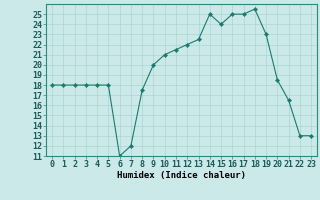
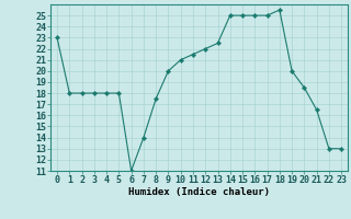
0: 18.0 -> 23.0
7: 12.0 -> 14.0
15: 24.0 -> 25.0
19: 23.0 -> 20.0
